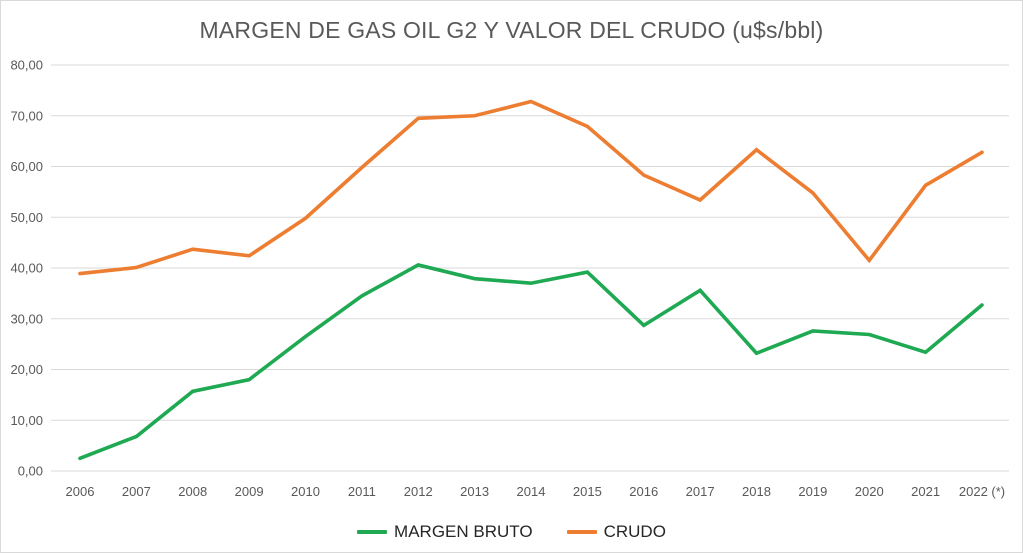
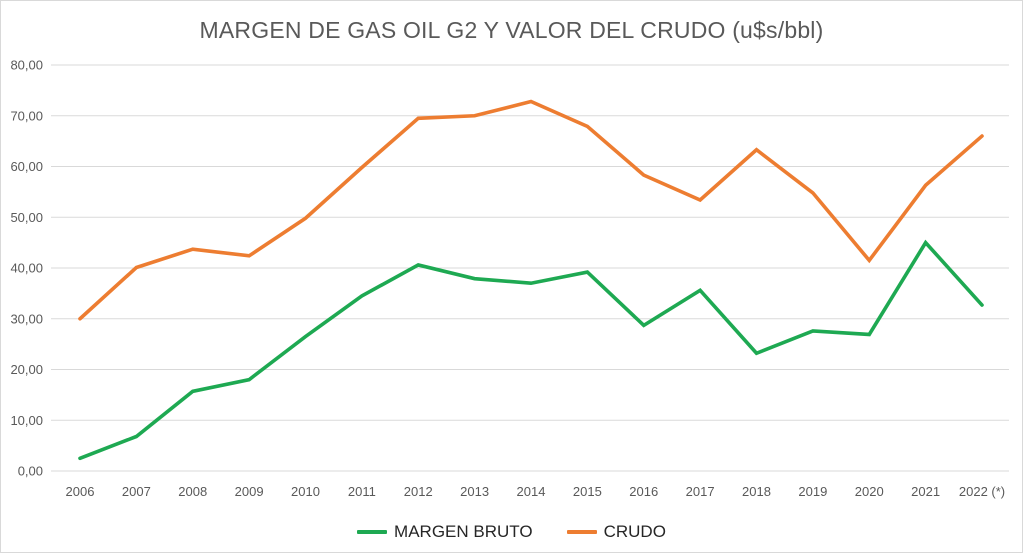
CRUDO/2006: 39 -> 30
MARGEN BRUTO/2021: 23 -> 45
CRUDO/2022 (*): 63 -> 66
